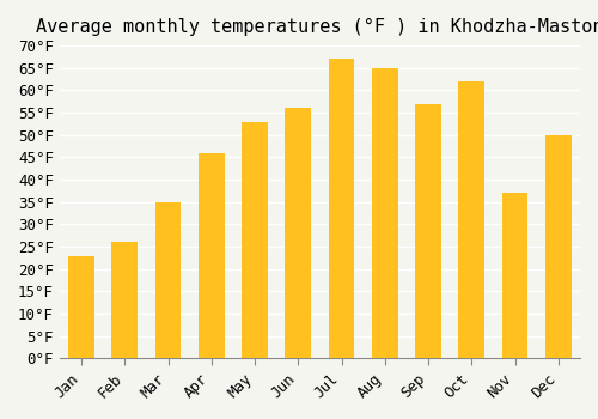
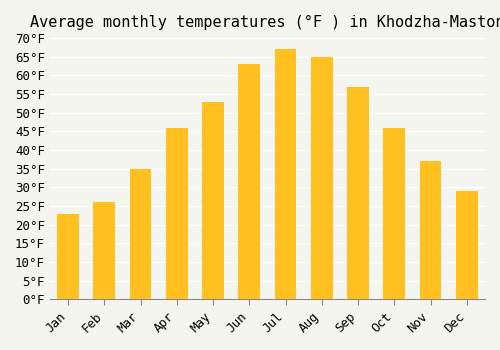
Jun: 56°F -> 63°F
Oct: 62°F -> 46°F
Dec: 50°F -> 29°F
